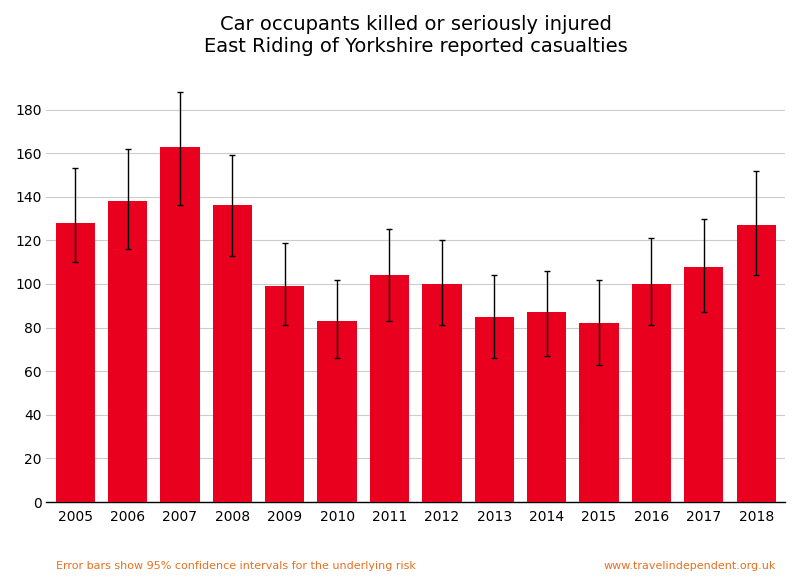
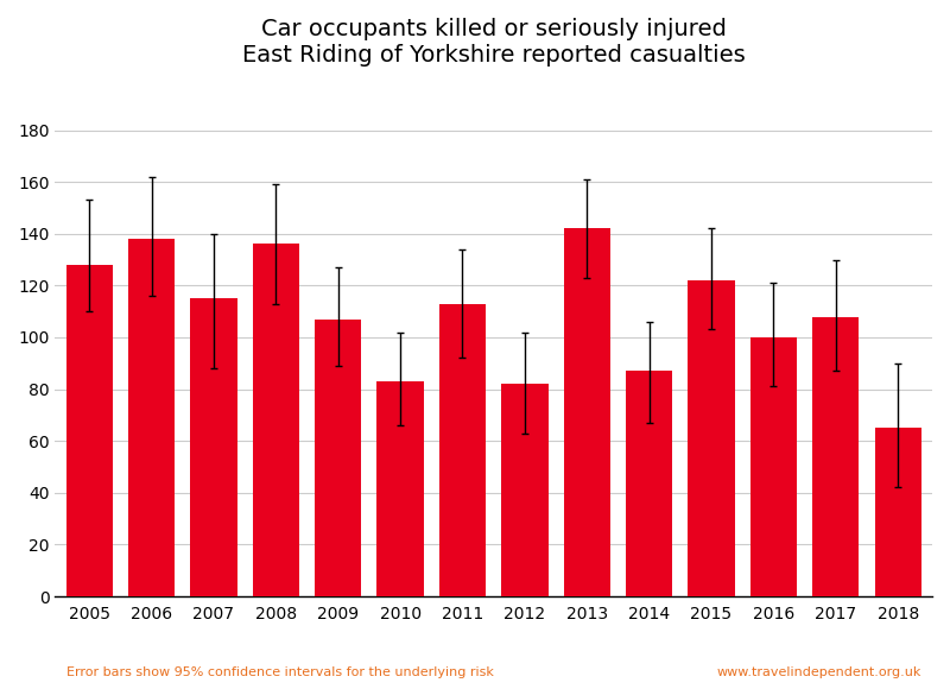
2007: 163 -> 115
2009: 99 -> 107
2011: 104 -> 113
2012: 100 -> 82
2013: 85 -> 142
2015: 82 -> 122
2018: 127 -> 65
